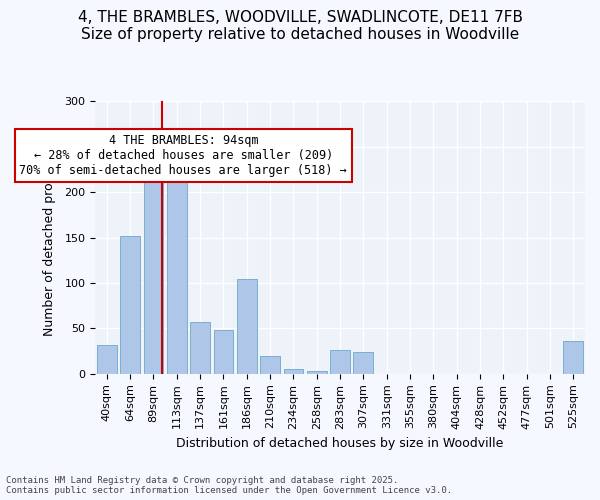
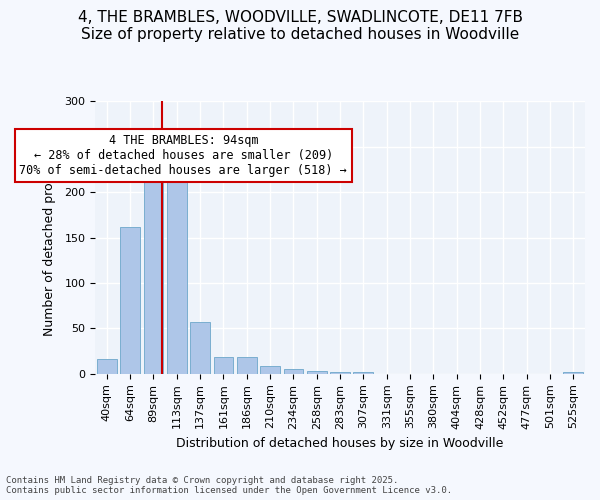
40sqm: 32 -> 16
64sqm: 152 -> 162
161sqm: 48 -> 18
186sqm: 104 -> 18
210sqm: 20 -> 9
283sqm: 26 -> 2
307sqm: 24 -> 2
525sqm: 36 -> 2
